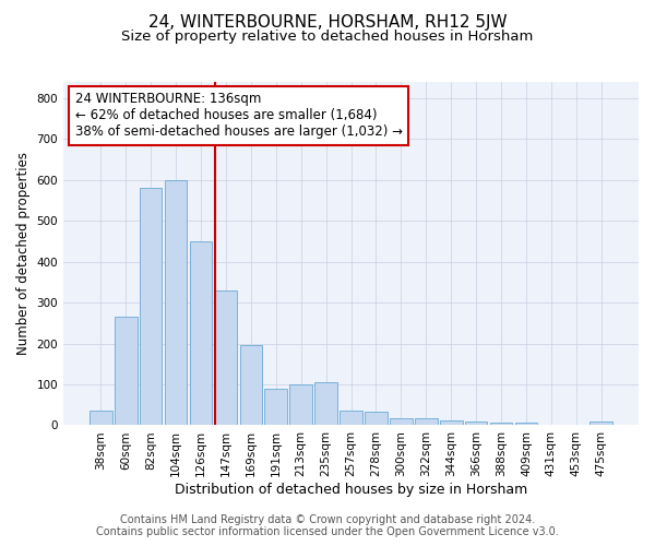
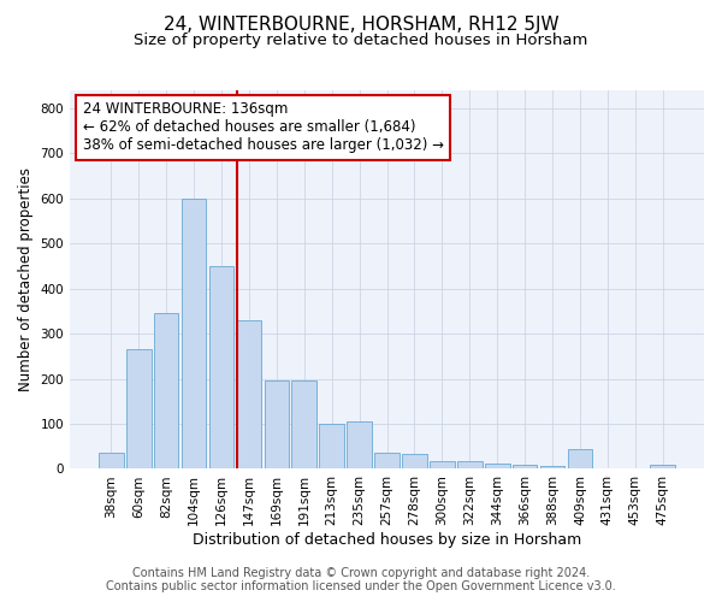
82sqm: 580 -> 345
191sqm: 90 -> 195
409sqm: 6 -> 45
